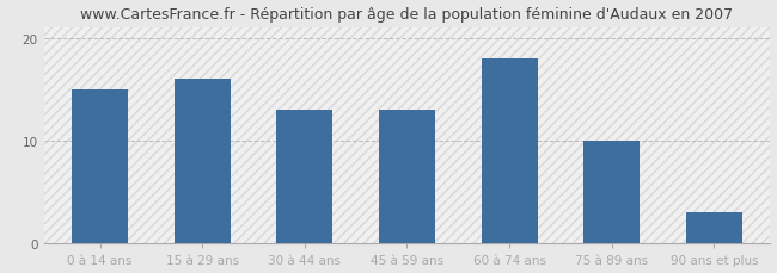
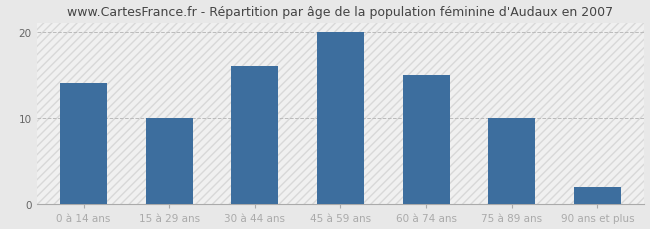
0 à 14 ans: 15 -> 14
15 à 29 ans: 16 -> 10
30 à 44 ans: 13 -> 16
45 à 59 ans: 13 -> 20
60 à 74 ans: 18 -> 15
90 ans et plus: 3 -> 2
